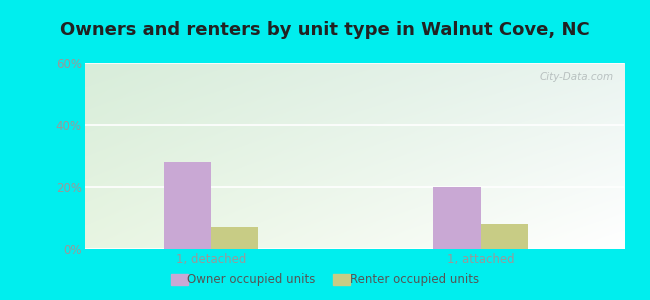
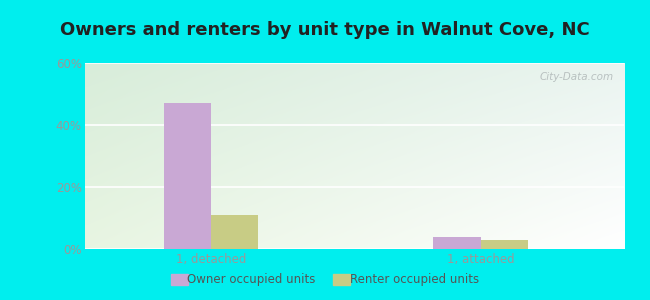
Owner occupied units/1, detached: 28% -> 47%
Renter occupied units/1, detached: 7% -> 11%
Owner occupied units/1, attached: 20% -> 4%
Renter occupied units/1, attached: 8% -> 3%
